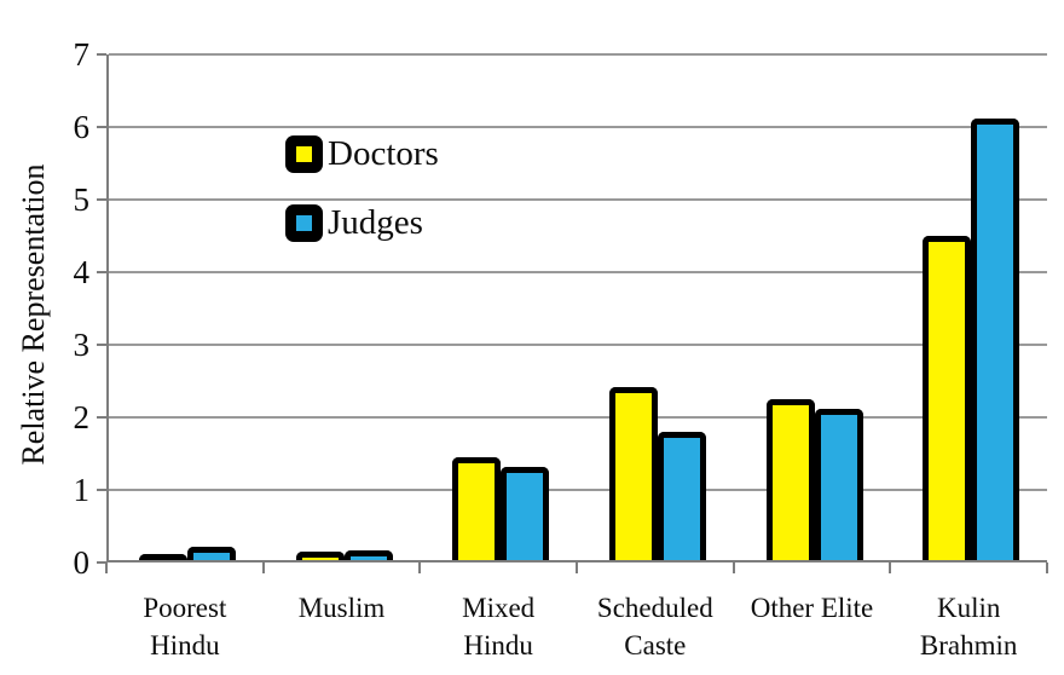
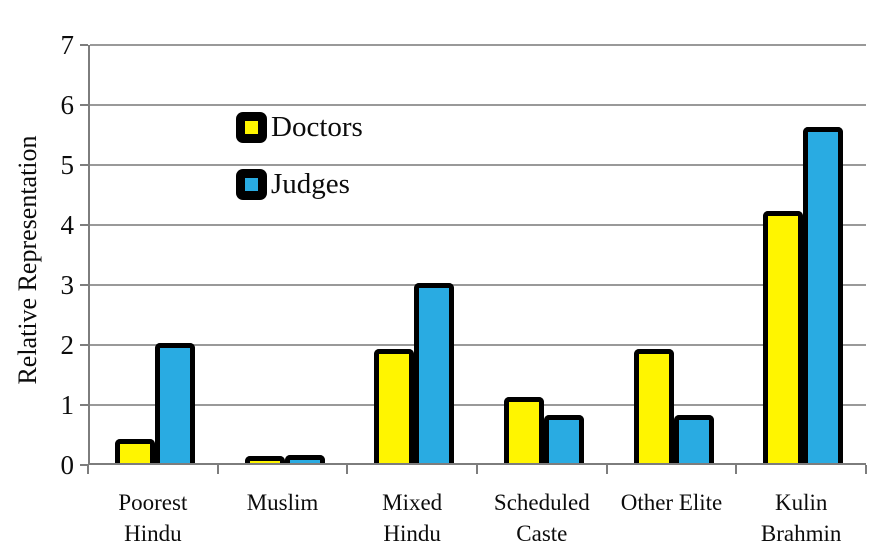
Doctors/Poorest Hindu: 0.1 -> 0.4
Judges/Poorest Hindu: 0.2 -> 2.0
Doctors/Mixed Hindu: 1.4 -> 1.9
Judges/Mixed Hindu: 1.3 -> 3.0
Doctors/Scheduled Caste: 2.4 -> 1.1
Judges/Scheduled Caste: 1.8 -> 0.8
Doctors/Other Elite: 2.2 -> 1.9
Judges/Other Elite: 2.1 -> 0.8
Doctors/Kulin Brahmin: 4.5 -> 4.2
Judges/Kulin Brahmin: 6.1 -> 5.6
